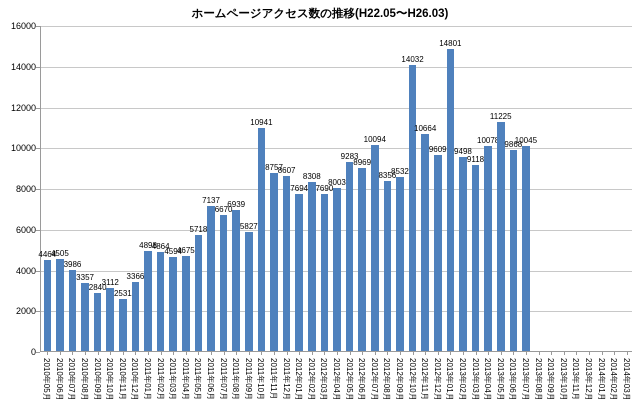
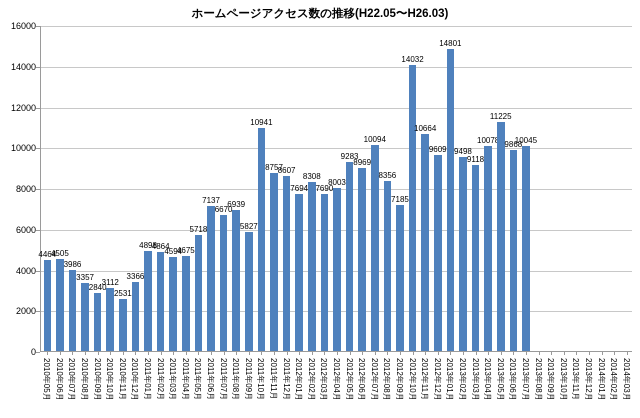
2012年09月: 8532 -> 7185
